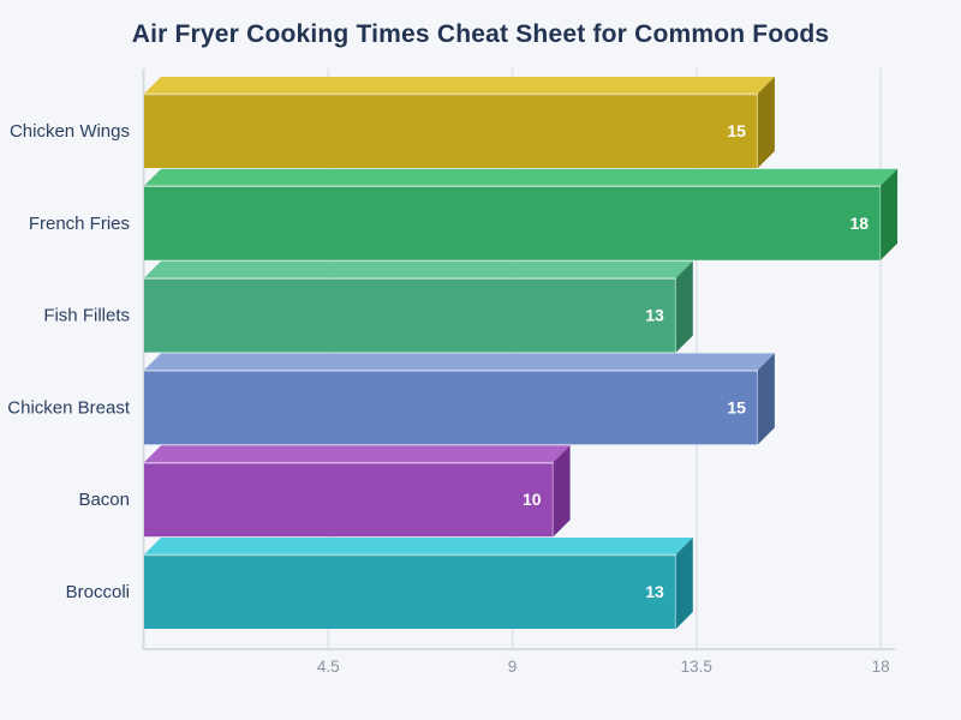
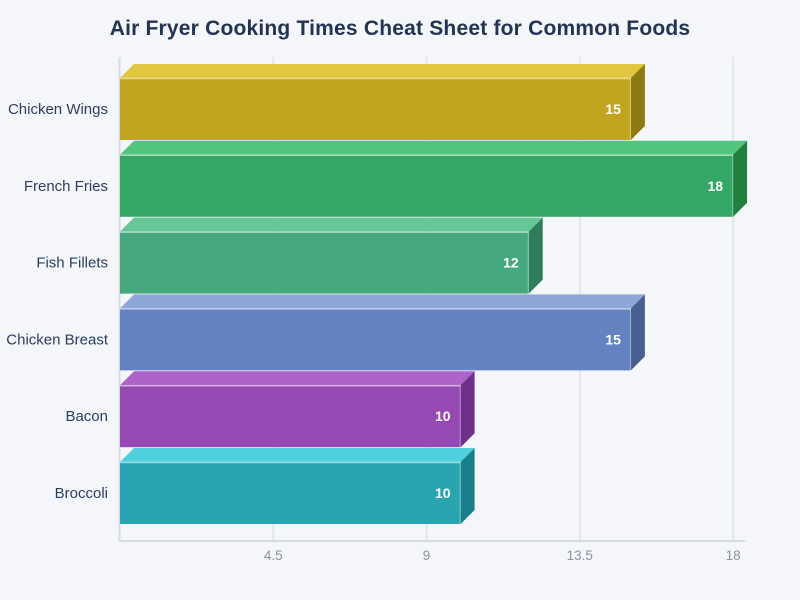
Fish Fillets: 13 -> 12
Broccoli: 13 -> 10
